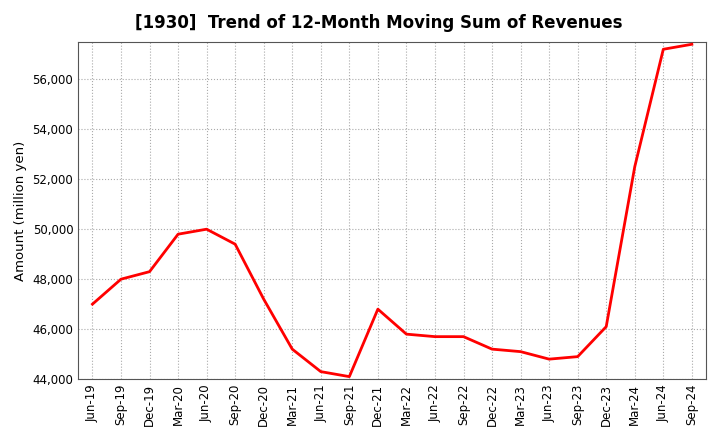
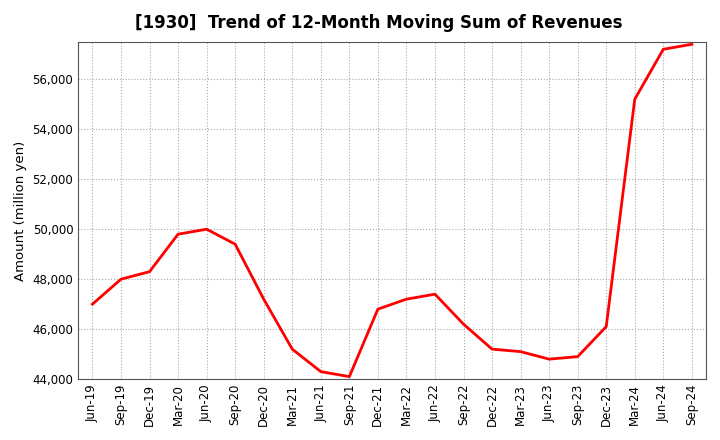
Mar-22: 45,800 -> 47,200
Jun-22: 45,700 -> 47,400
Sep-22: 45,700 -> 46,200
Mar-24: 52,500 -> 55,200
